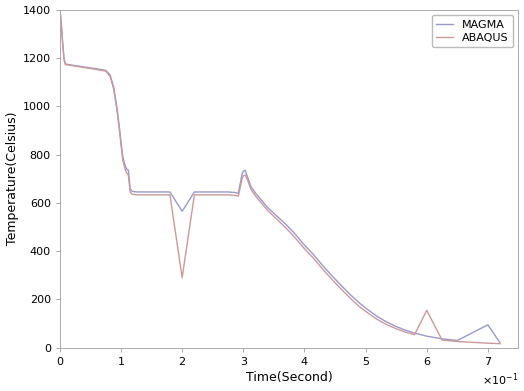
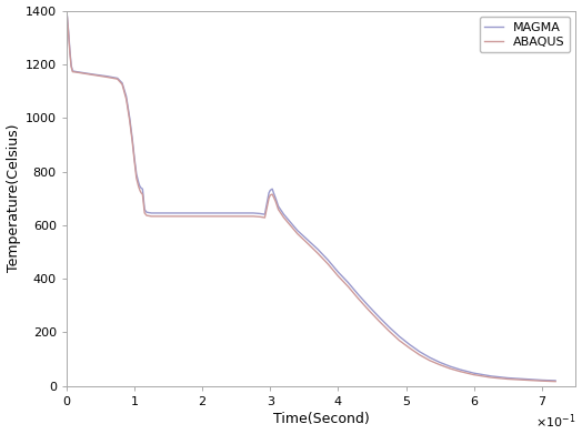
MAGMA/2: 565 -> 645
ABAQUS/2: 290 -> 633
ABAQUS/6: 155 -> 42
MAGMA/7: 95 -> 22
